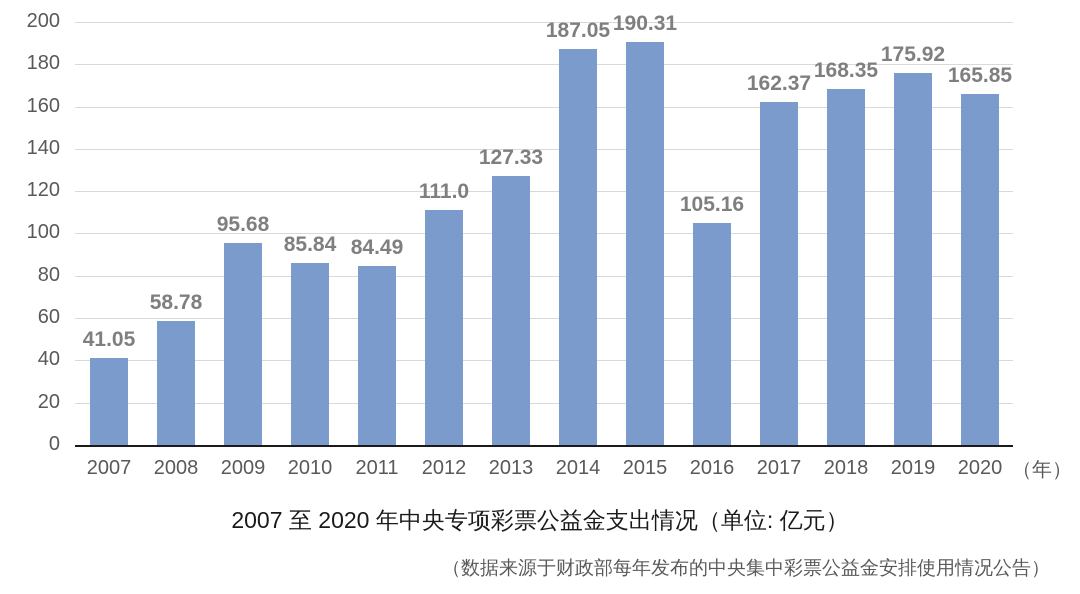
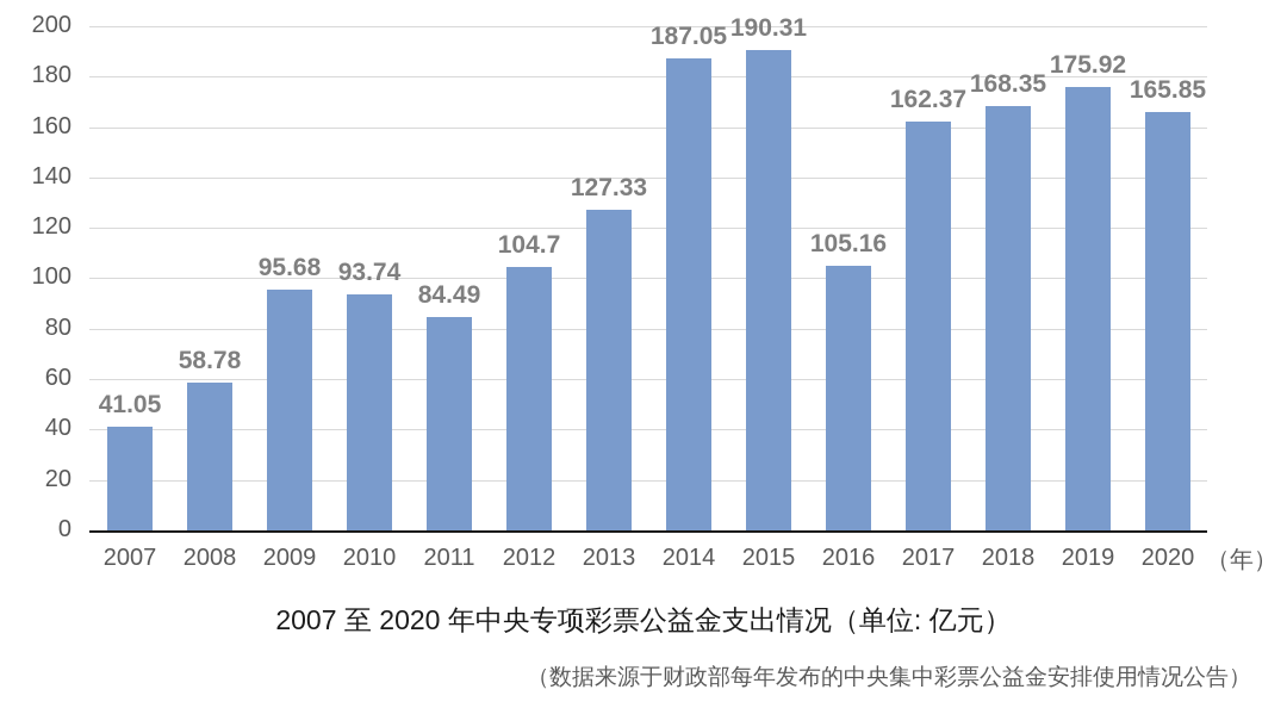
2010: 85.84 -> 93.74
2012: 111.0 -> 104.7
